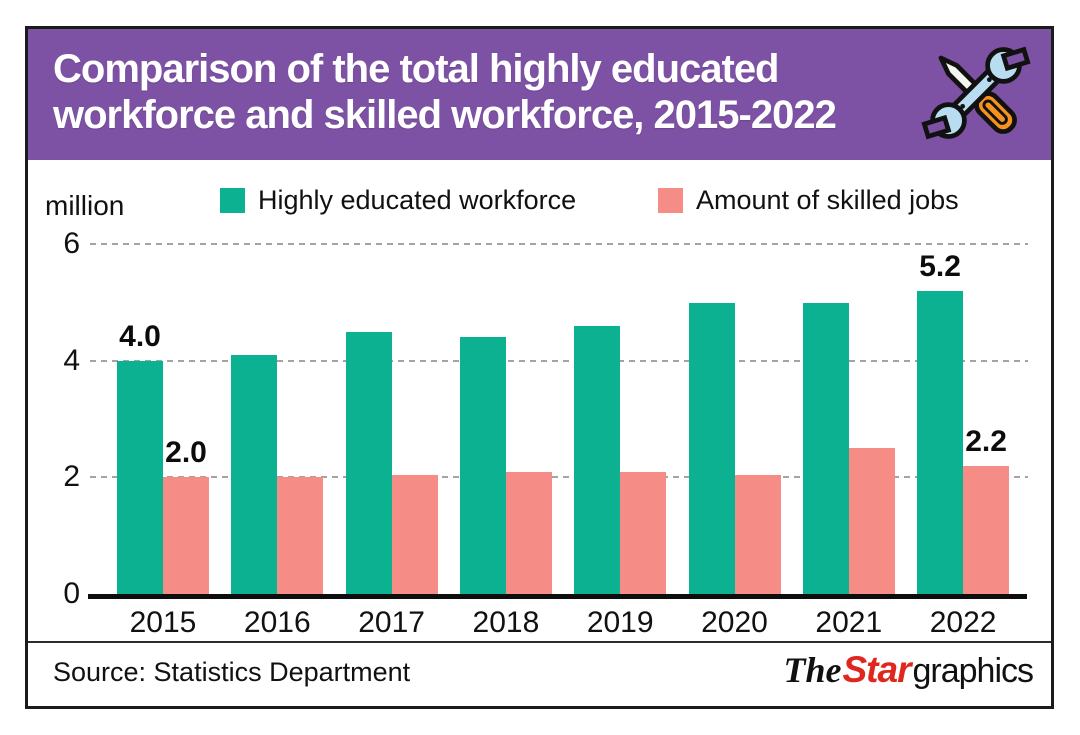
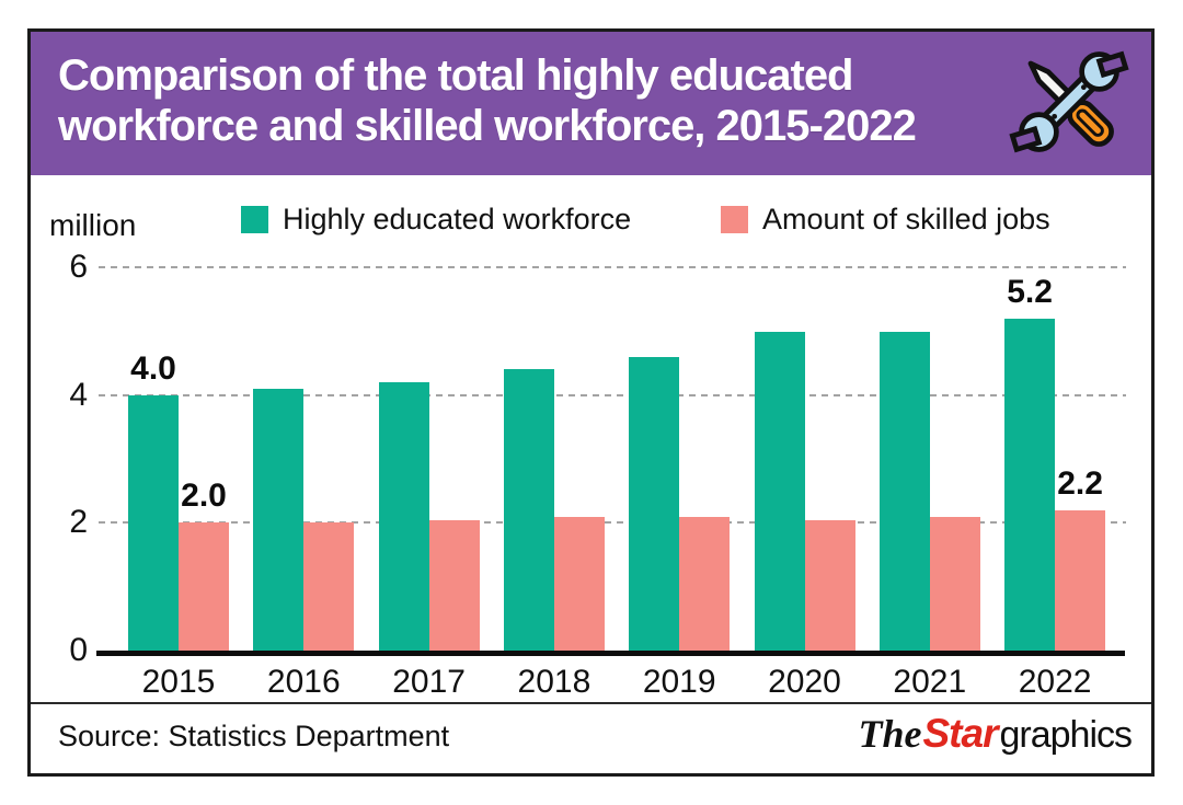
Highly educated workforce/2017: 4.5 -> 4.2
Amount of skilled jobs/2021: 2.5 -> 2.1
